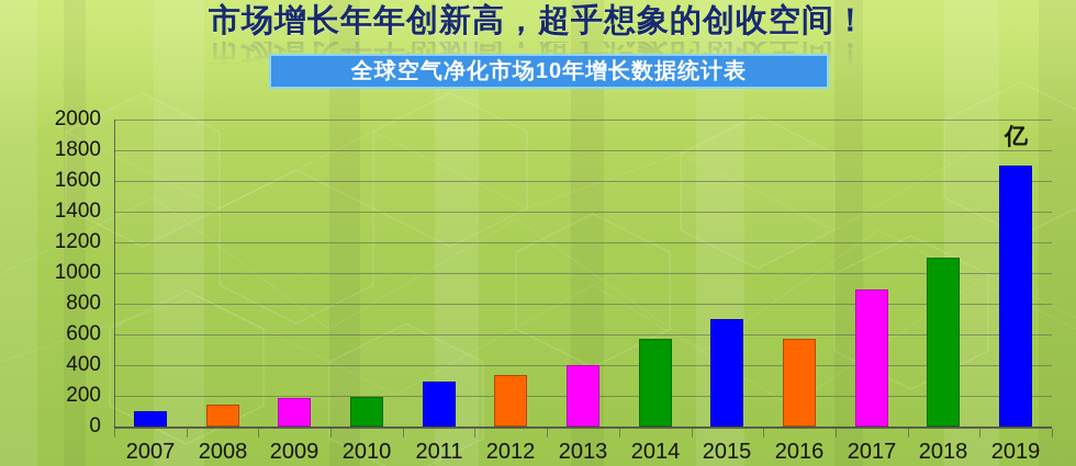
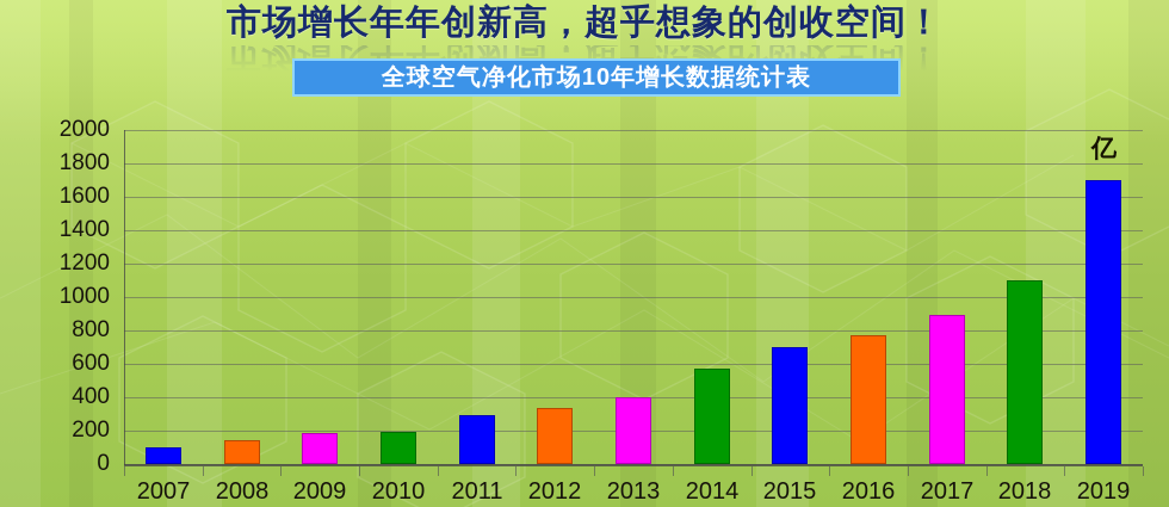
2016: 570 -> 770
